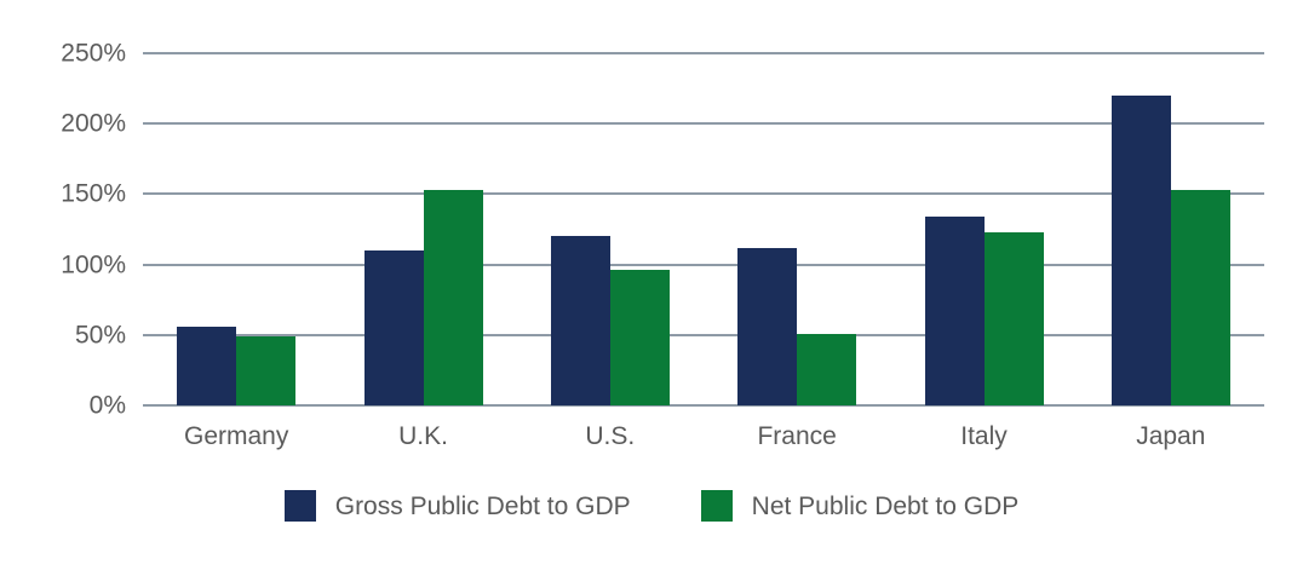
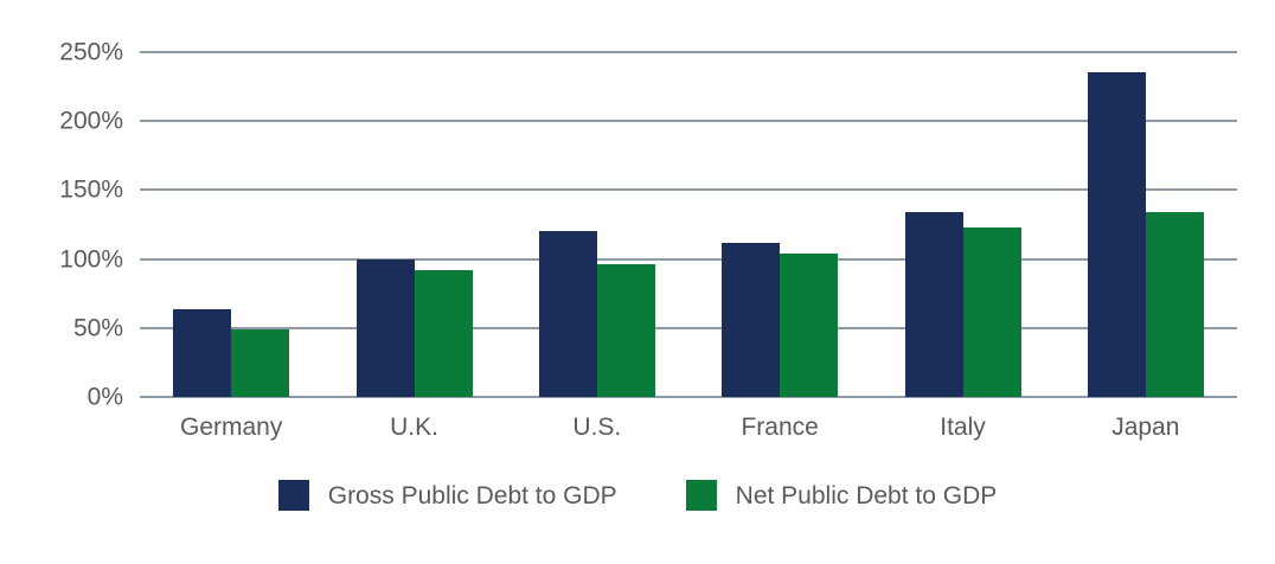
Gross Public Debt to GDP/Germany: 56% -> 64%
Gross Public Debt to GDP/U.K.: 110% -> 100%
Net Public Debt to GDP/U.K.: 153% -> 92%
Net Public Debt to GDP/France: 51% -> 104%
Gross Public Debt to GDP/Japan: 220% -> 235%
Net Public Debt to GDP/Japan: 153% -> 134%
